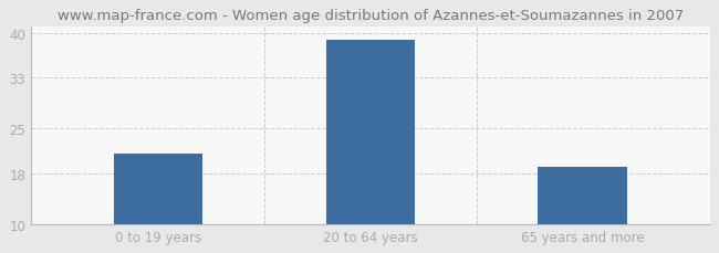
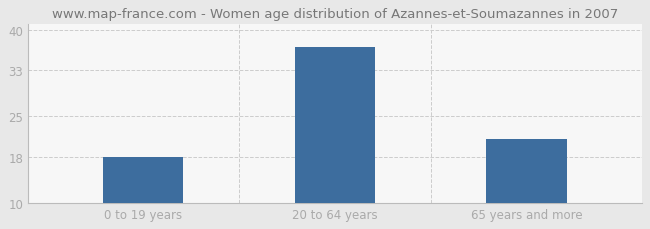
0 to 19 years: 21 -> 18
20 to 64 years: 39 -> 37
65 years and more: 19 -> 21
